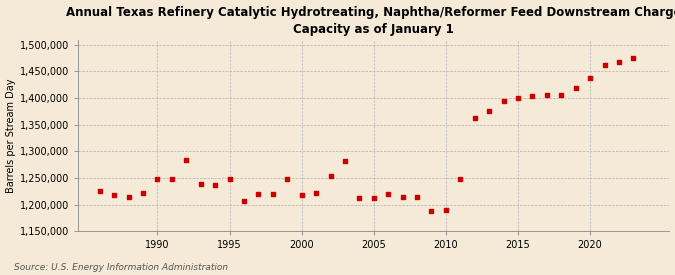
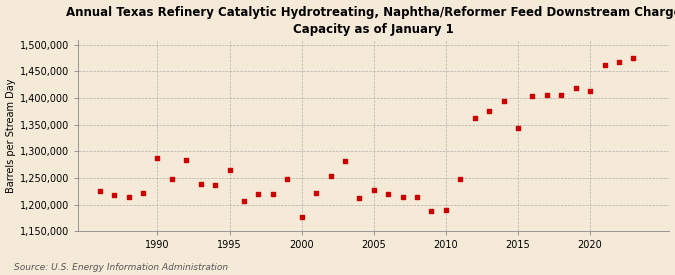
1990: 1,248,000 -> 1,288,000
1995: 1,248,000 -> 1,264,000
2000: 1,218,000 -> 1,176,000
2005: 1,213,000 -> 1,228,000
2015: 1,400,000 -> 1,344,000
2020: 1,438,000 -> 1,414,000
